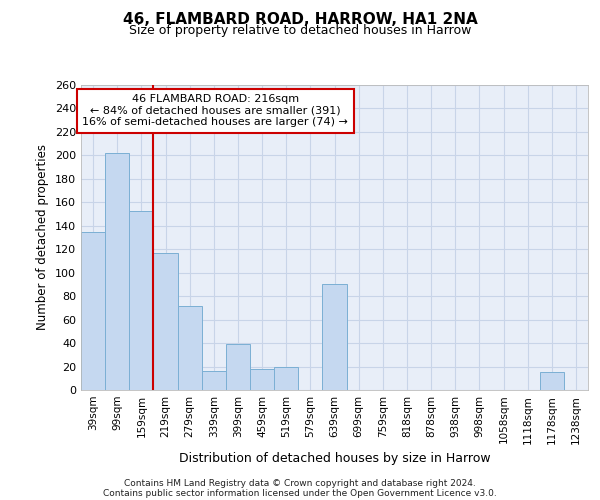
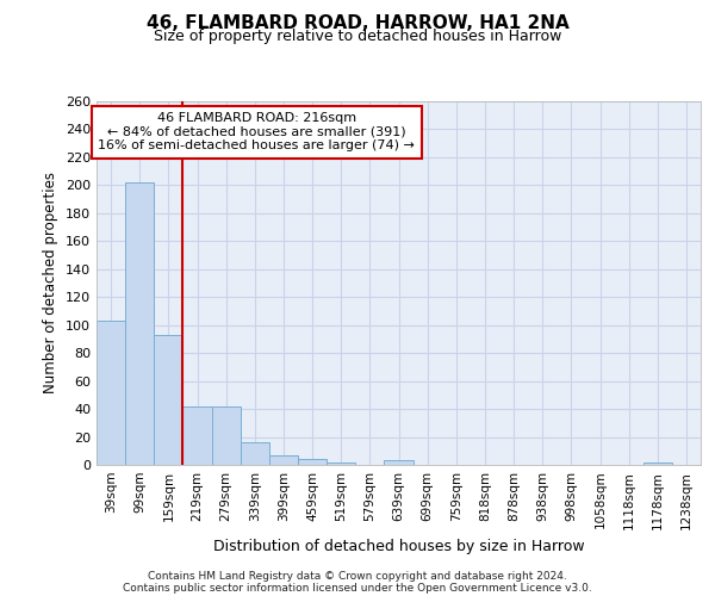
39sqm: 135 -> 103
159sqm: 153 -> 93
219sqm: 117 -> 42
279sqm: 72 -> 42
399sqm: 39 -> 7
459sqm: 18 -> 4
519sqm: 20 -> 2
639sqm: 90 -> 3
1178sqm: 15 -> 2
